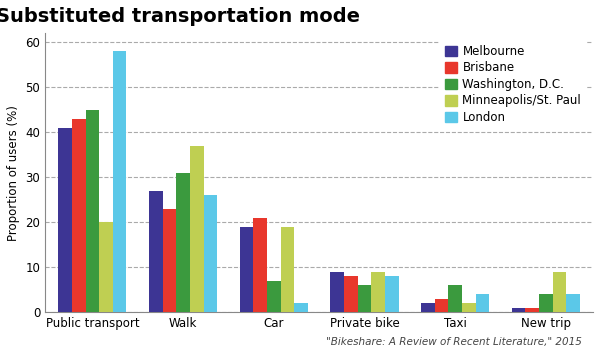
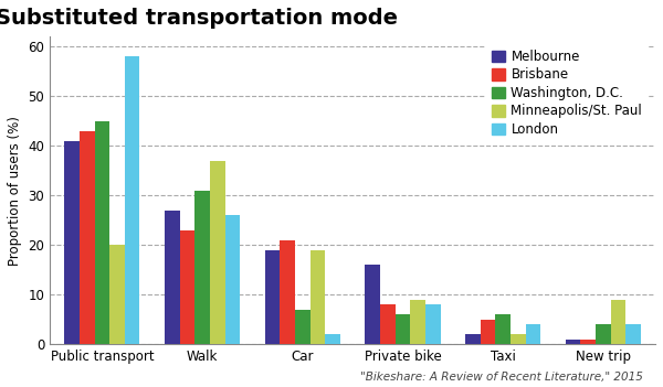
Melbourne/Private bike: 9 -> 16
Brisbane/Taxi: 3 -> 5
